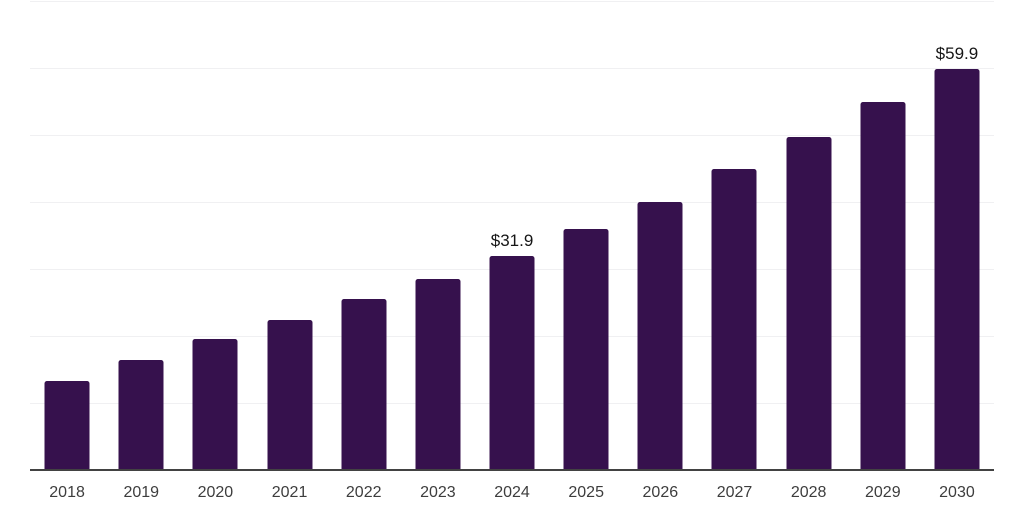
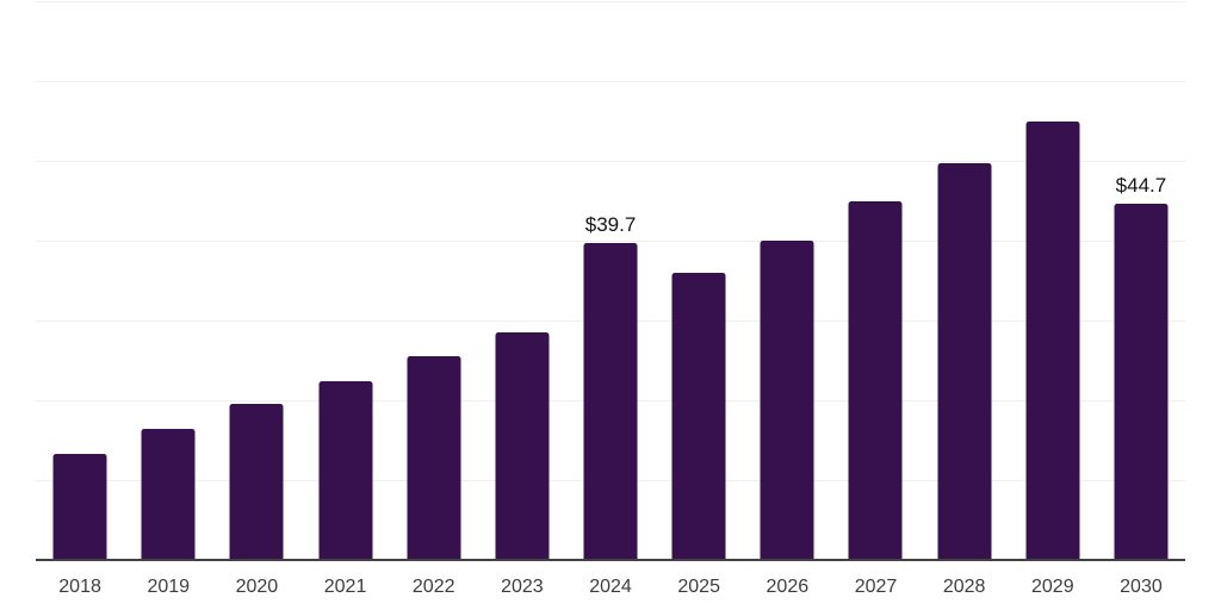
2024: $31.9 -> $39.7
2030: $59.9 -> $44.7
